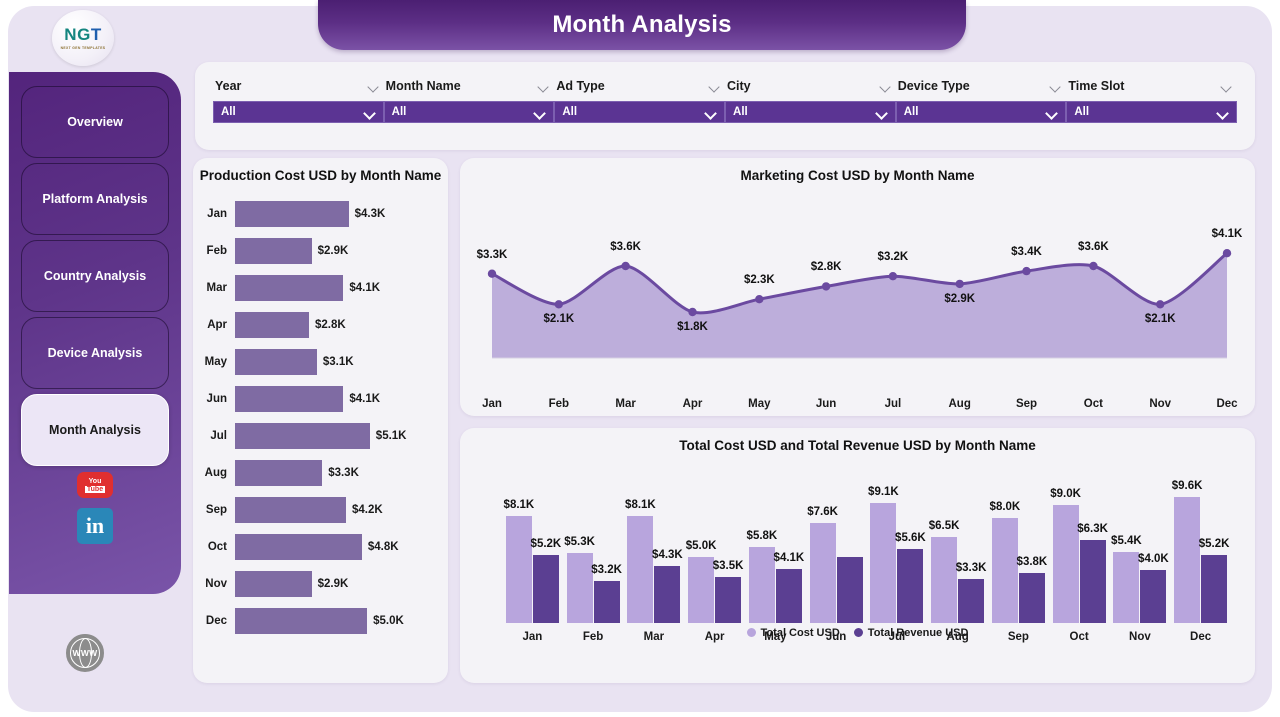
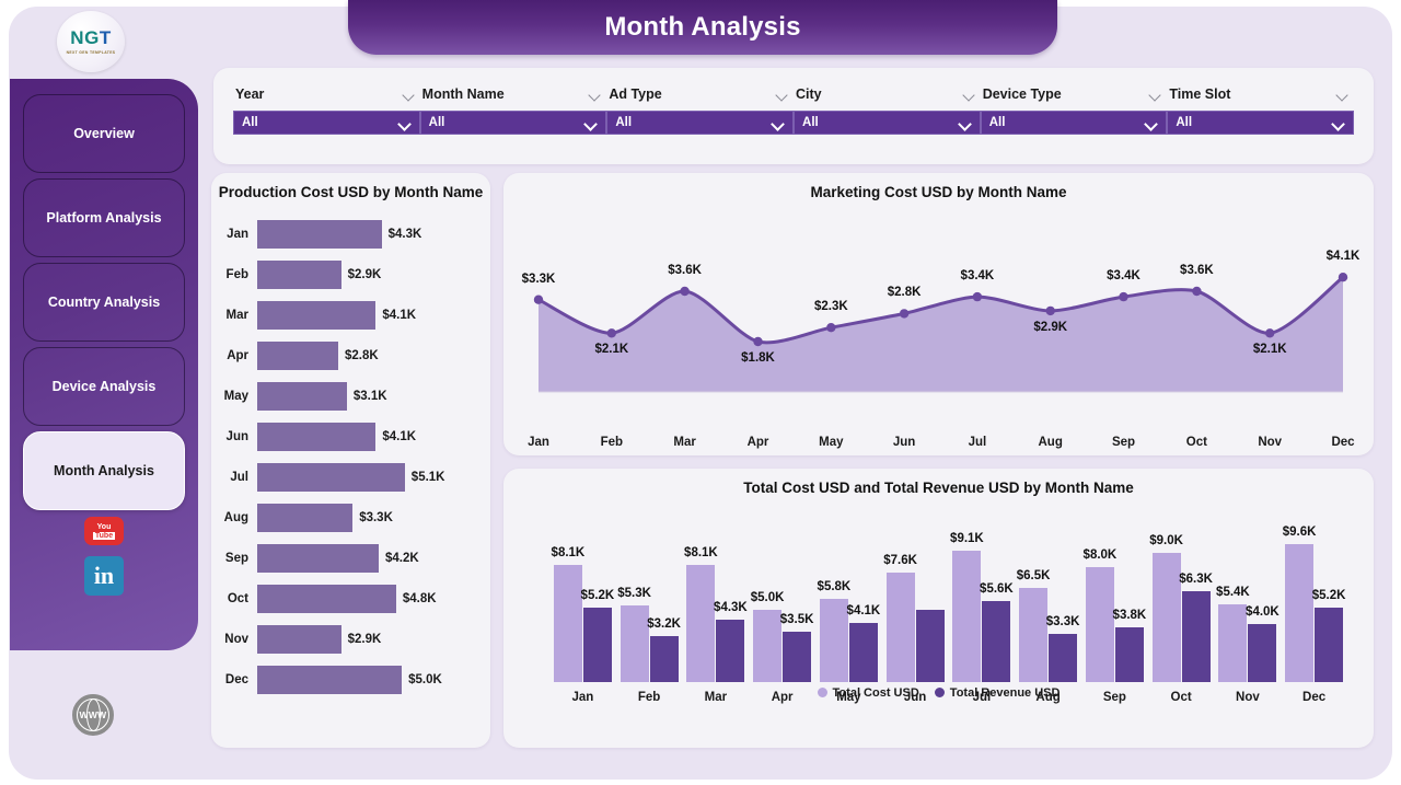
Marketing Cost USD by Month Name/Jul: $3.2K -> $3.4K
